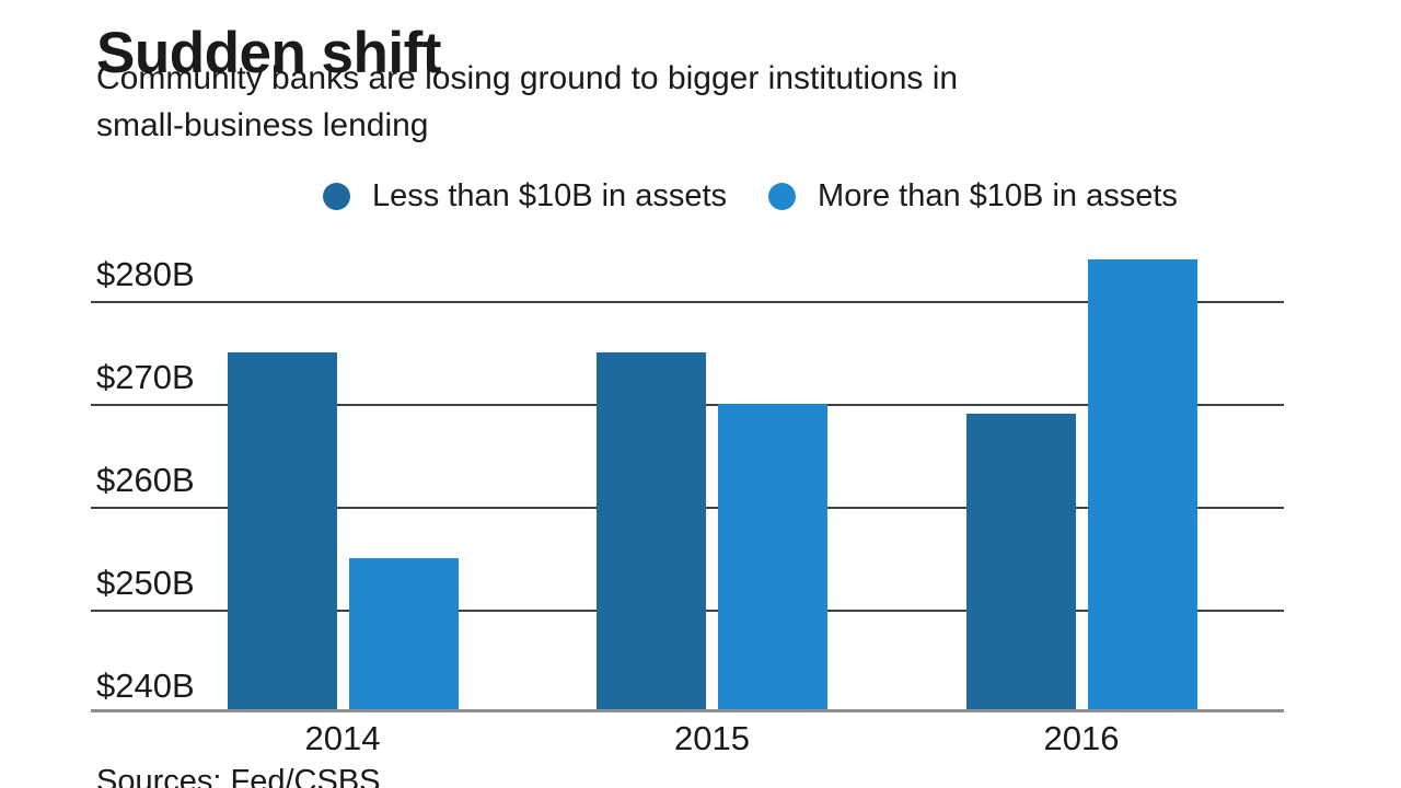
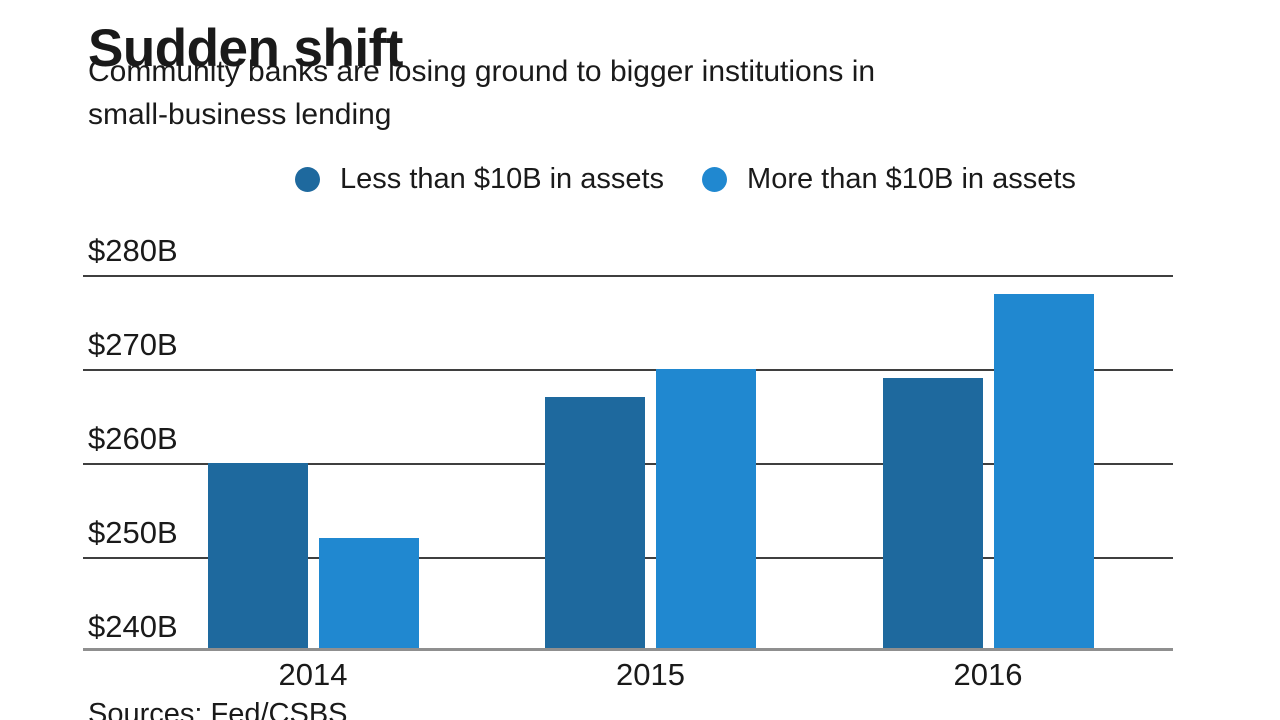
Less than $10B in assets/2014: $275B -> $260B
More than $10B in assets/2014: $255B -> $252B
Less than $10B in assets/2015: $275B -> $267B
More than $10B in assets/2016: $284B -> $278B
